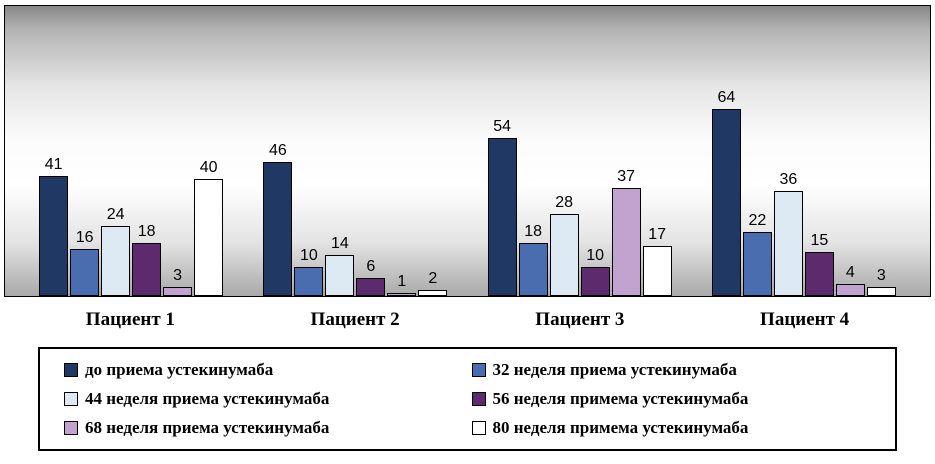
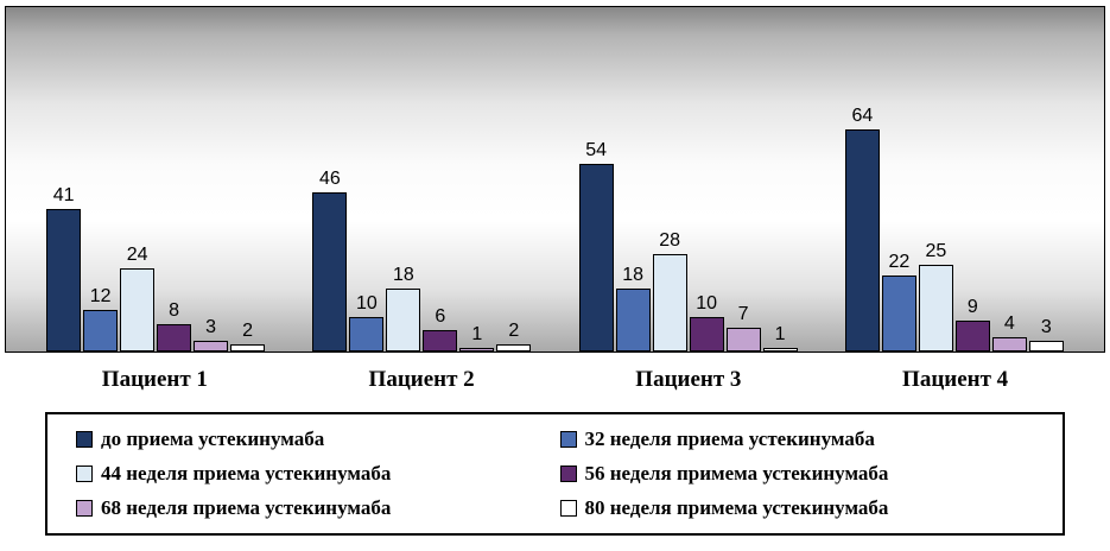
32 неделя приема устекинумаба/Пациент 1: 16 -> 12
56 неделя примема устекинумаба/Пациент 1: 18 -> 8
80 неделя примема устекинумаба/Пациент 1: 40 -> 2
44 неделя приема устекинумаба/Пациент 2: 14 -> 18
68 неделя приема устекинумаба/Пациент 3: 37 -> 7
80 неделя примема устекинумаба/Пациент 3: 17 -> 1
44 неделя приема устекинумаба/Пациент 4: 36 -> 25
56 неделя примема устекинумаба/Пациент 4: 15 -> 9
